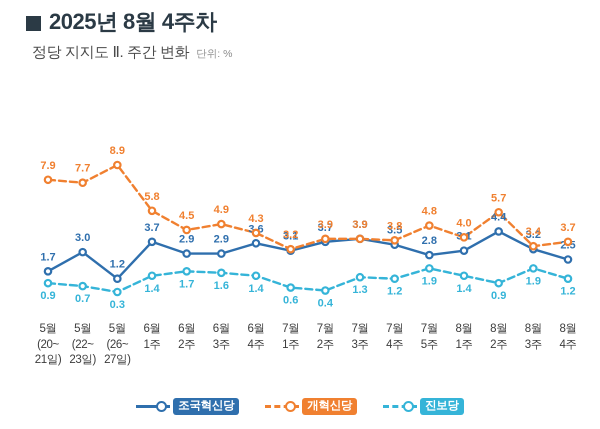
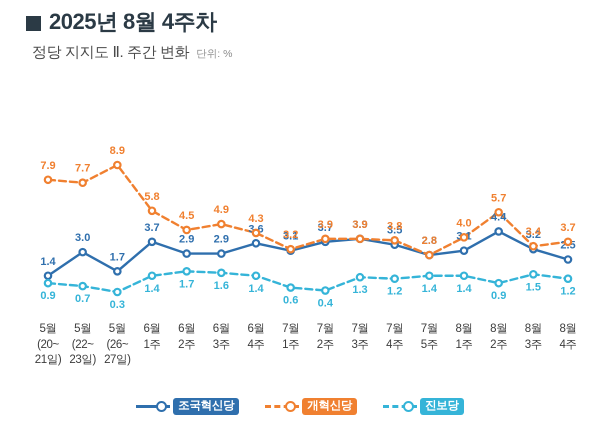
조국혁신당/5월 (20~ 21일): 1.7 -> 1.4
조국혁신당/5월 (26~ 27일): 1.2 -> 1.7
개혁신당/7월 5주: 4.8 -> 2.8
진보당/7월 5주: 1.9 -> 1.4
진보당/8월 3주: 1.9 -> 1.5
